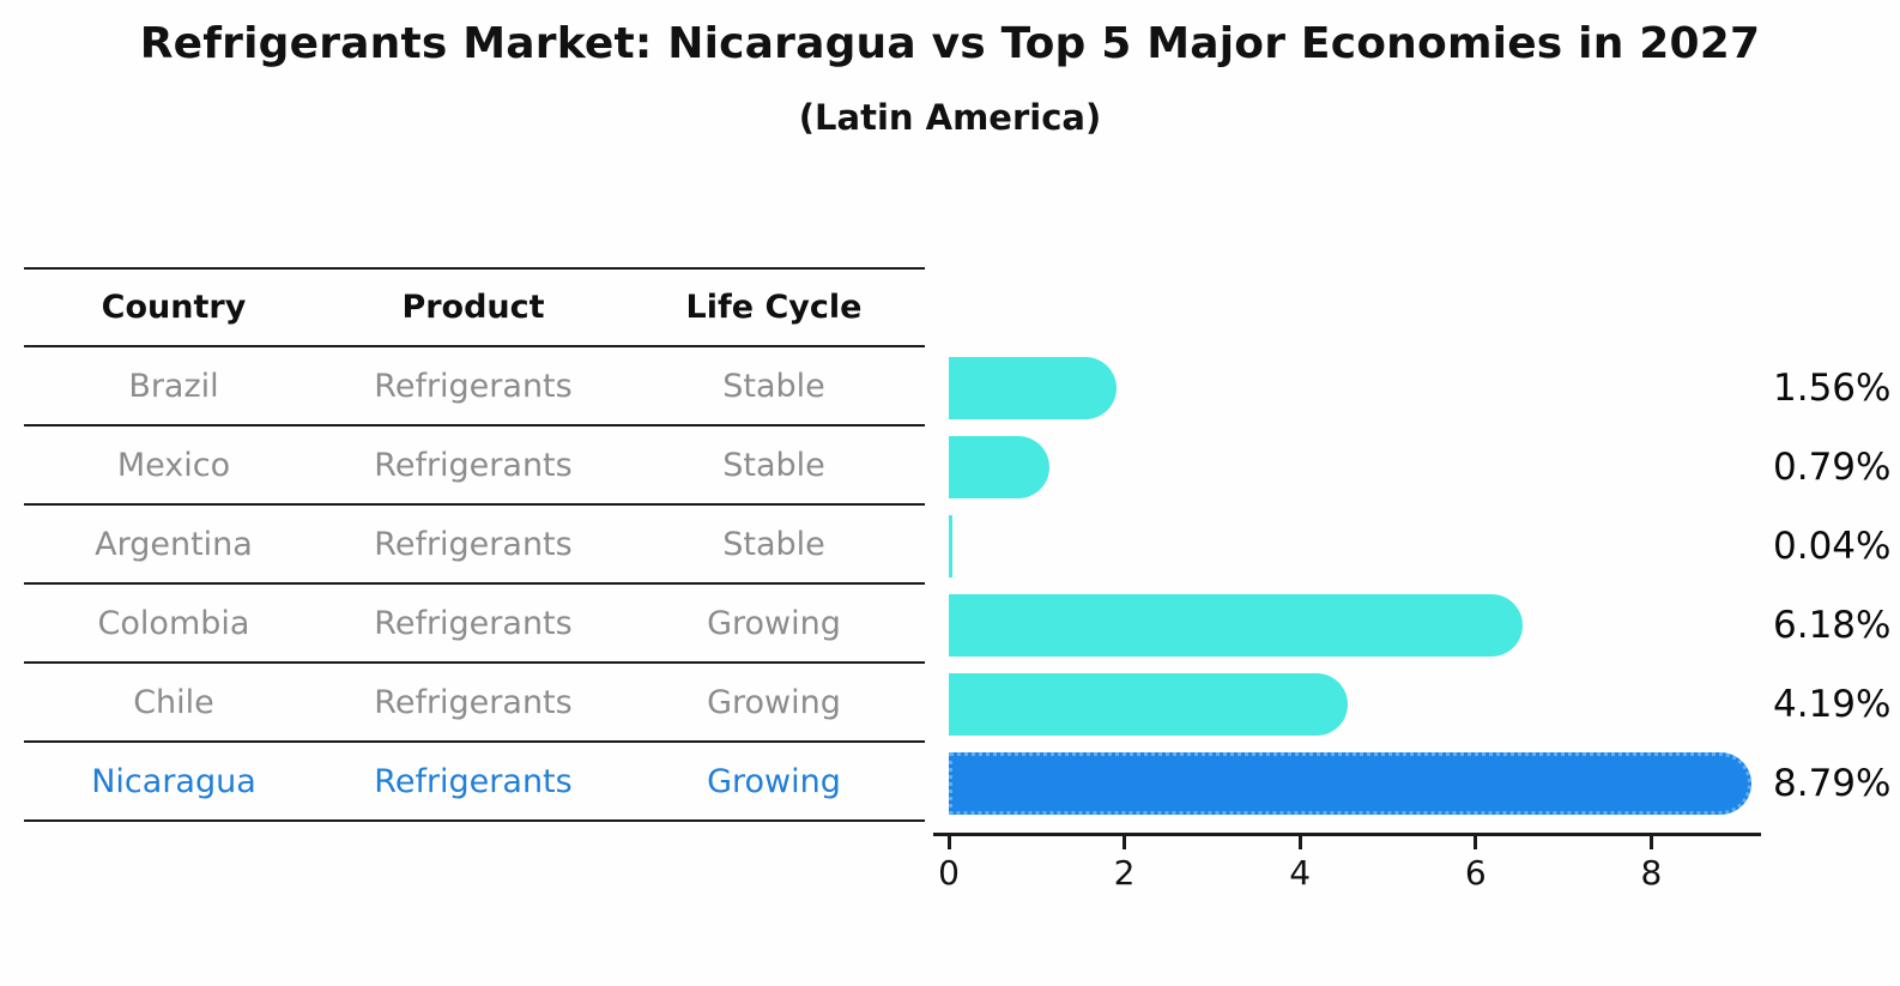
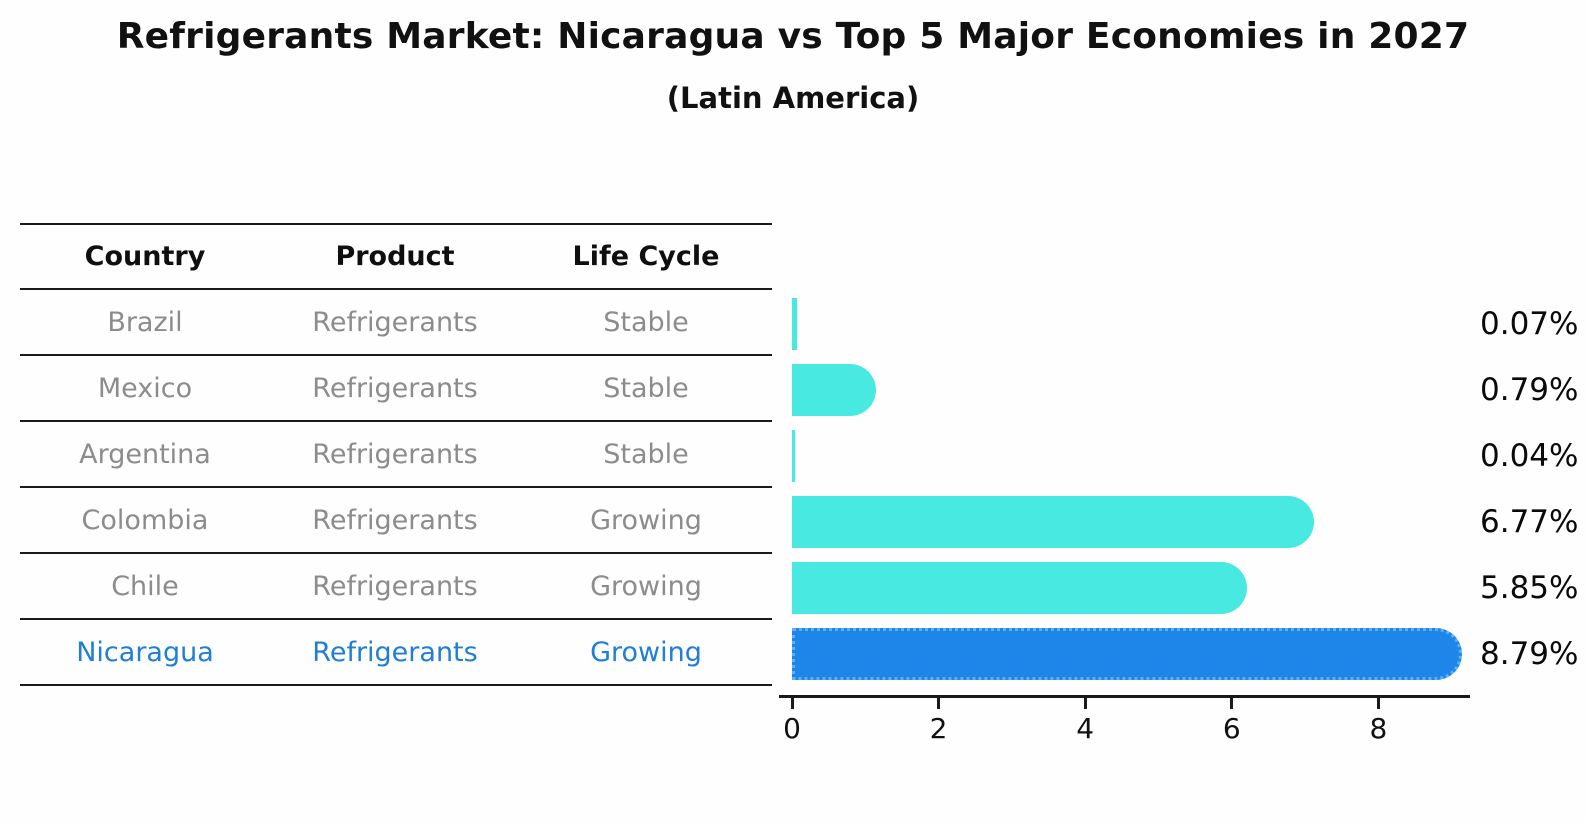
Brazil: 1.56% -> 0.07%
Colombia: 6.18% -> 6.77%
Chile: 4.19% -> 5.85%
